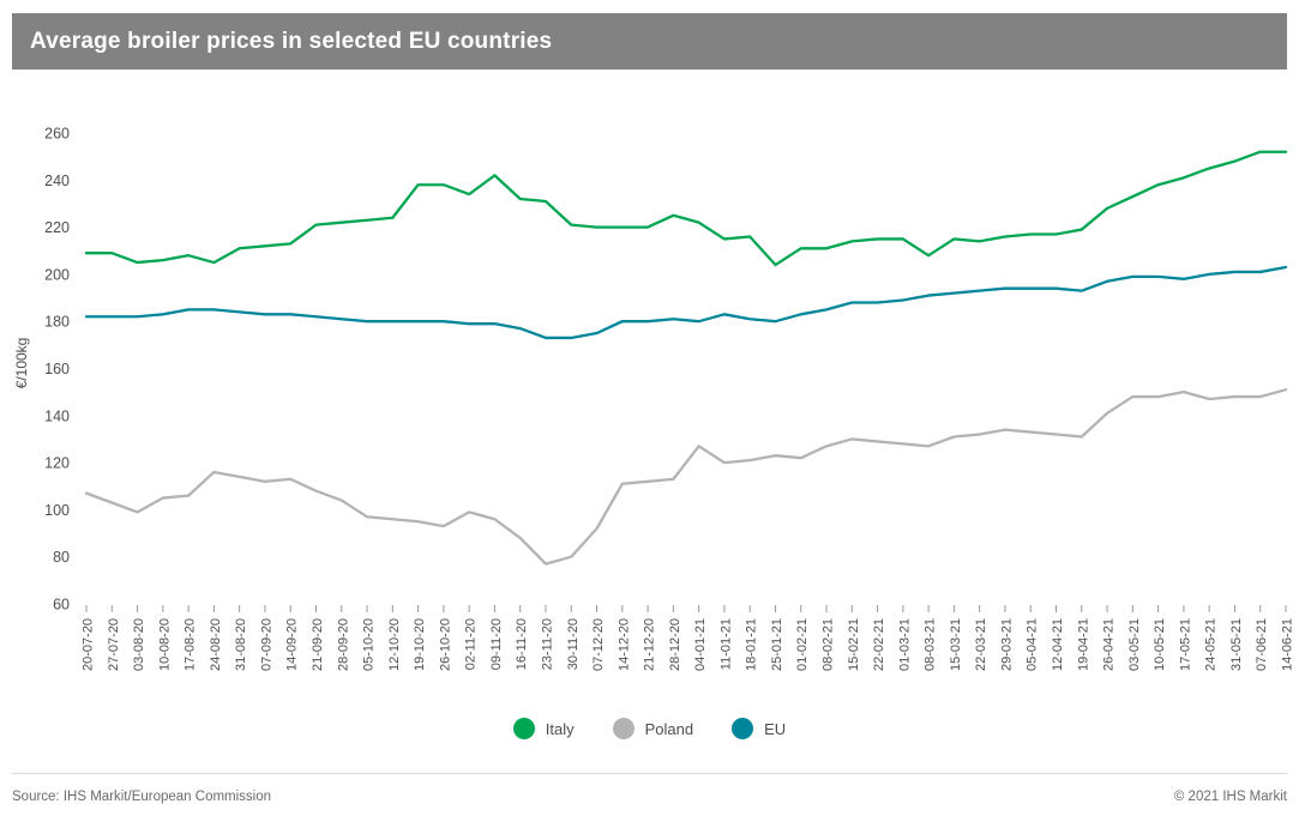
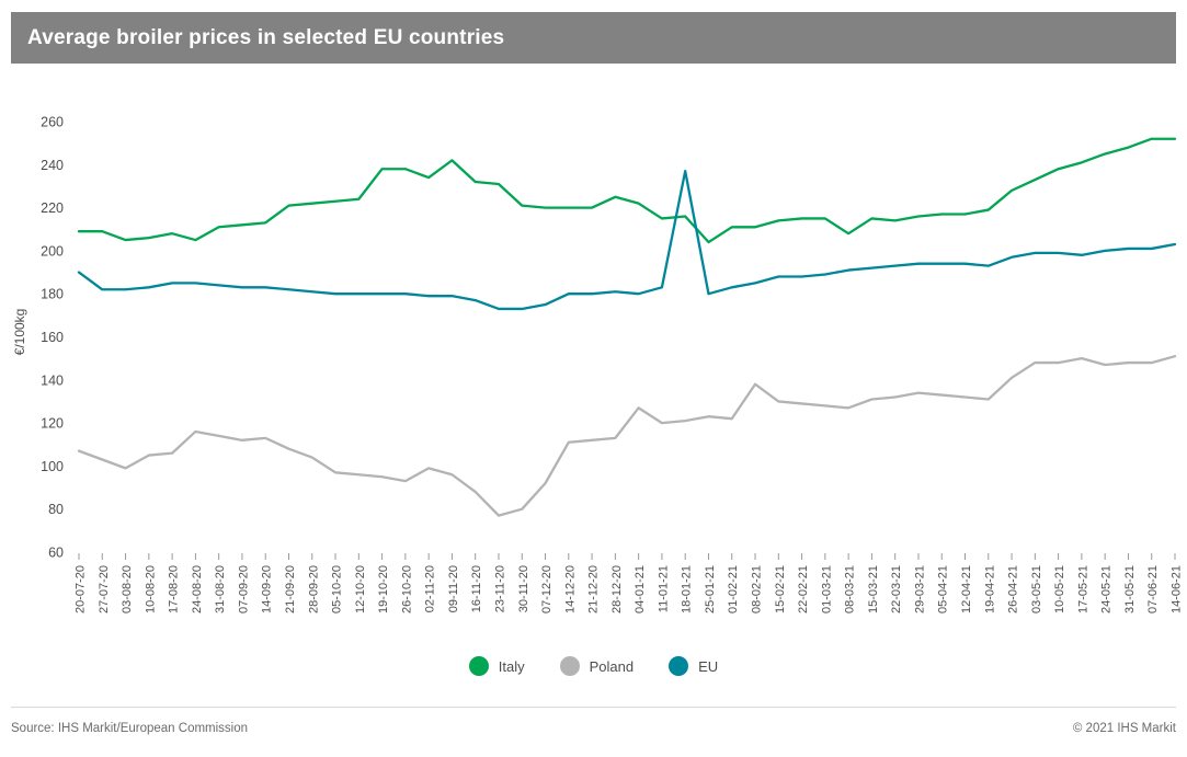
EU/20-07-20: 182 -> 190
EU/18-01-21: 181 -> 237
Poland/08-02-21: 127 -> 138
